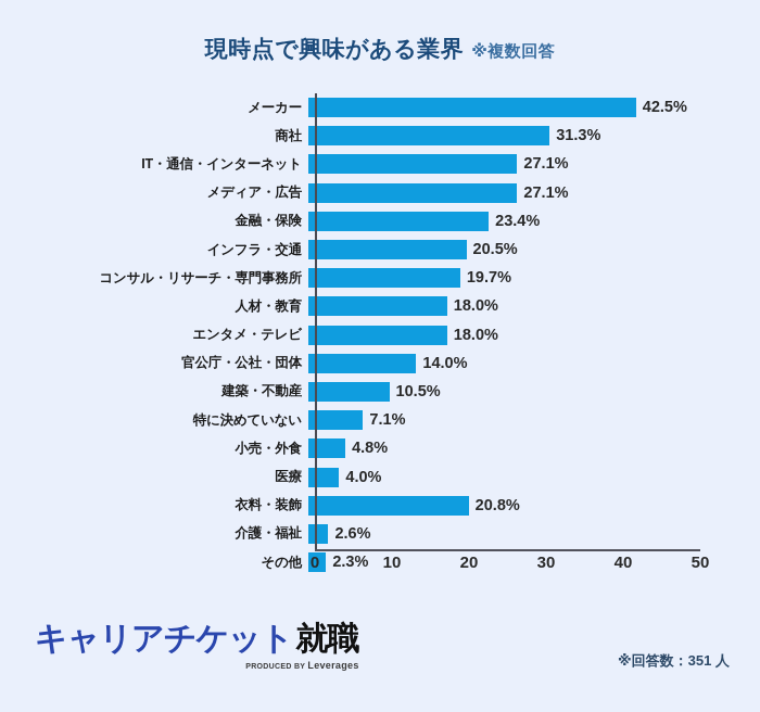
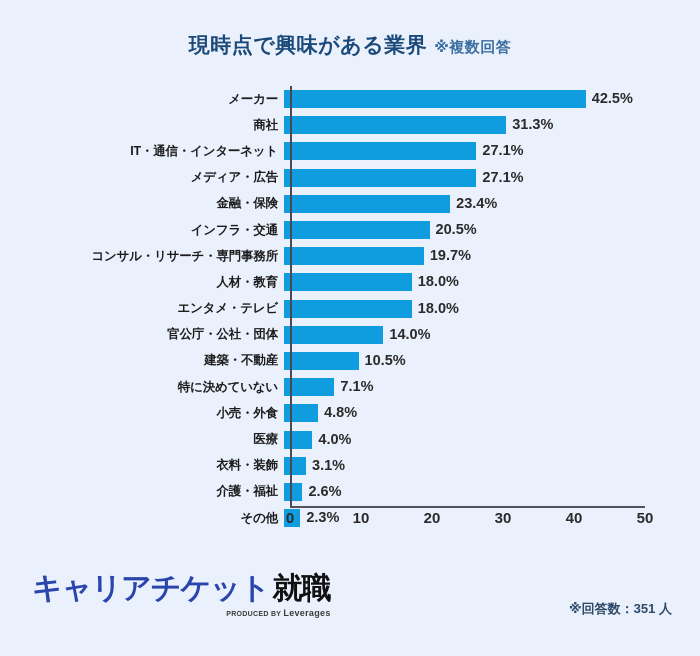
衣料・装飾: 20.8% -> 3.1%
